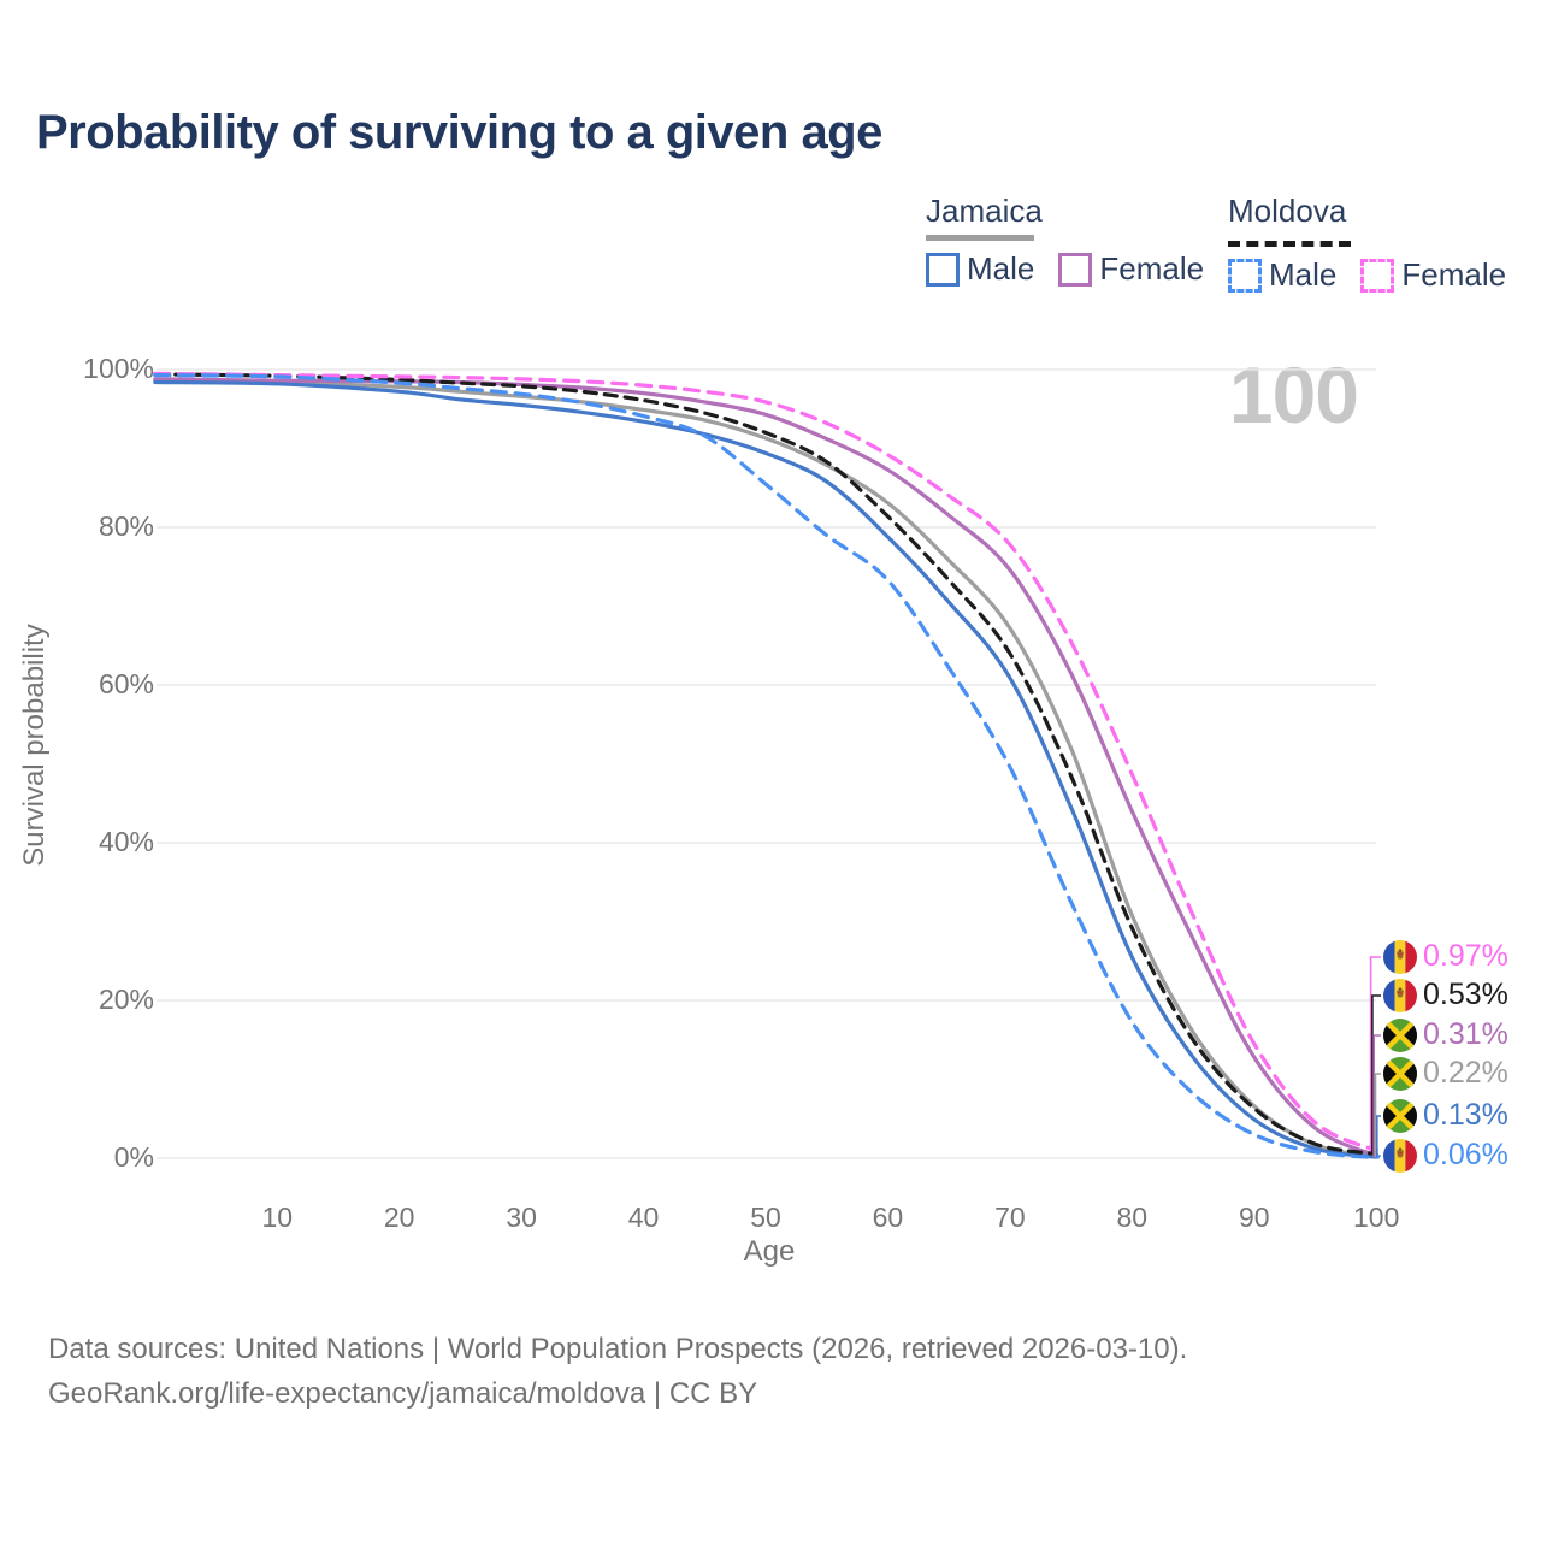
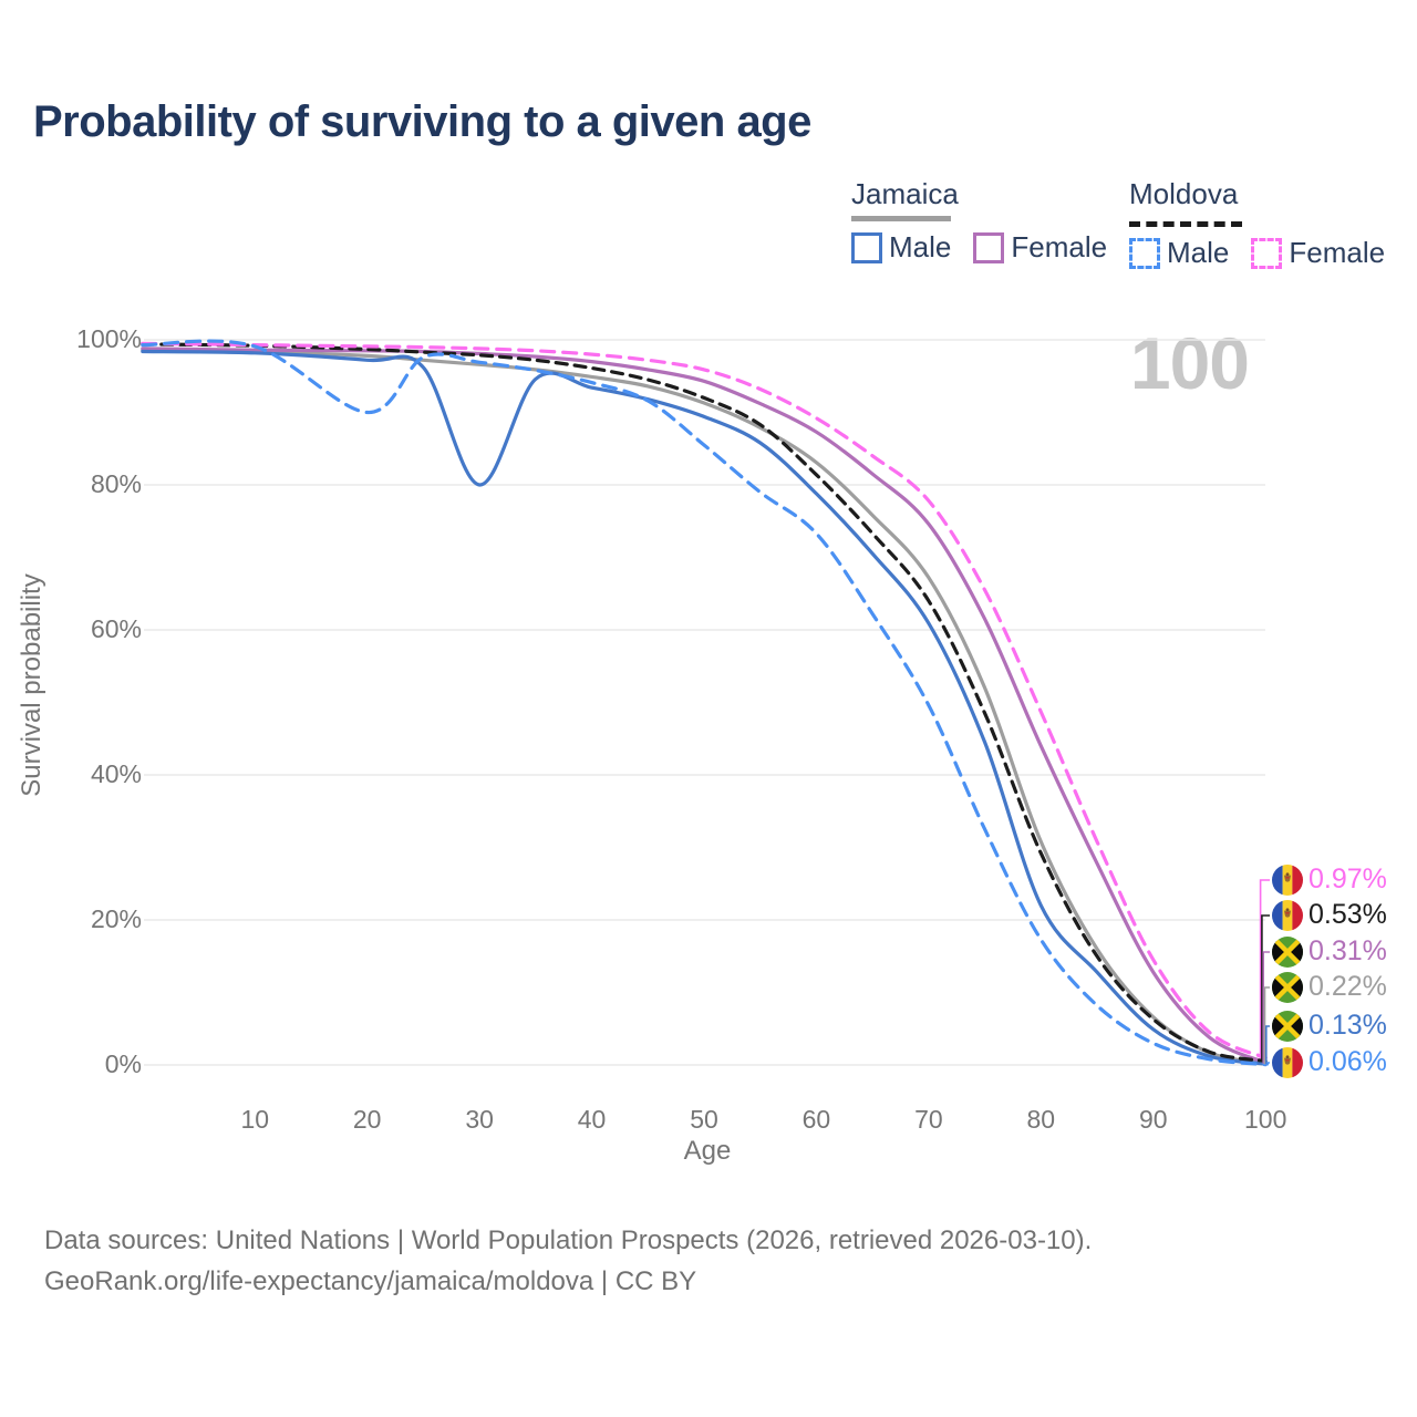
Moldova Male/20: 98% -> 90%
Jamaica Male/30: 96% -> 80%
Jamaica Male/80: 26% -> 22%
